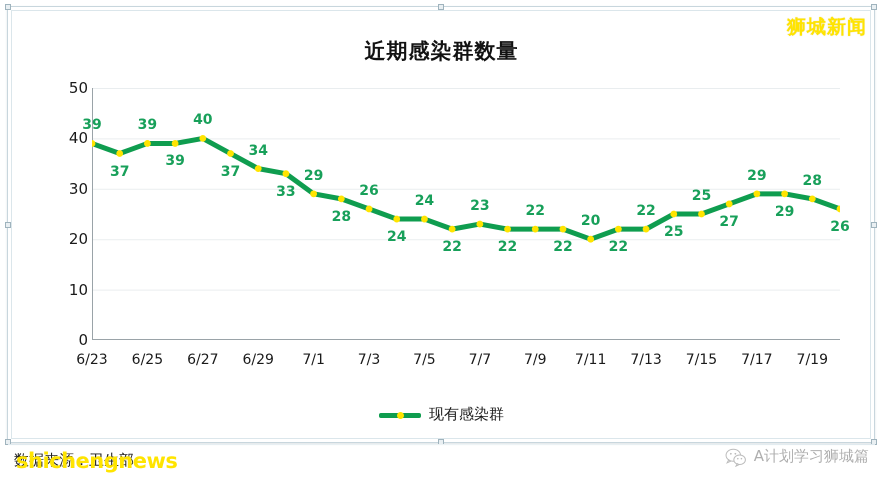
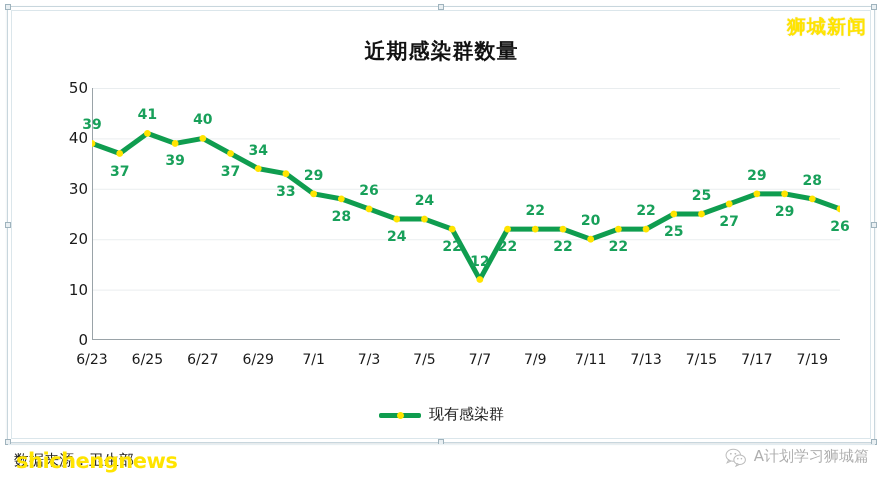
6/25: 39 -> 41
7/7: 23 -> 12
